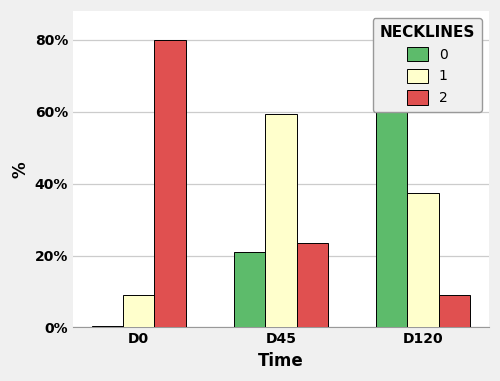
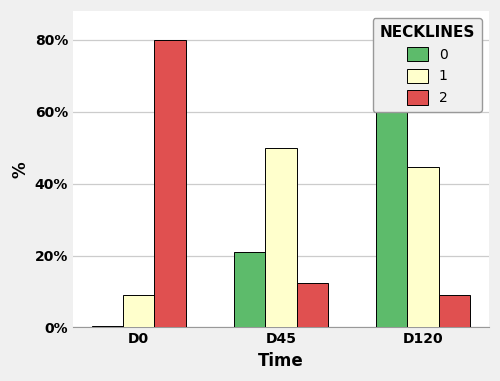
1/D45: 59.5% -> 50.0%
2/D45: 23.5% -> 12.5%
1/D120: 37.5% -> 44.5%
